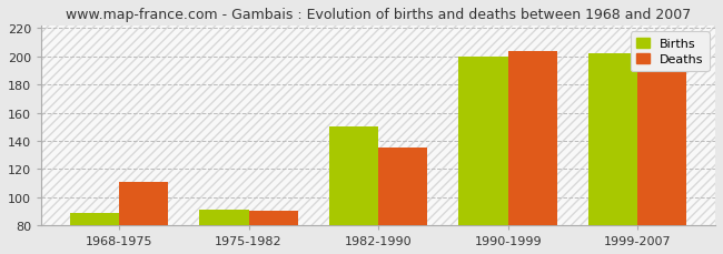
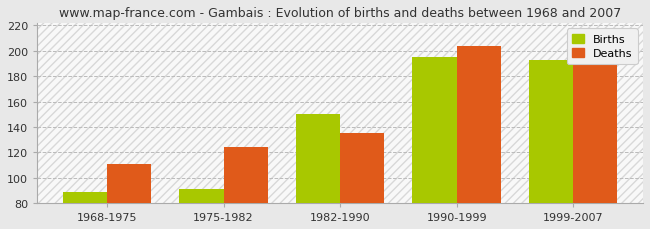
Deaths/1975-1982: 90 -> 124
Births/1990-1999: 200 -> 195
Births/1999-2007: 202 -> 193
